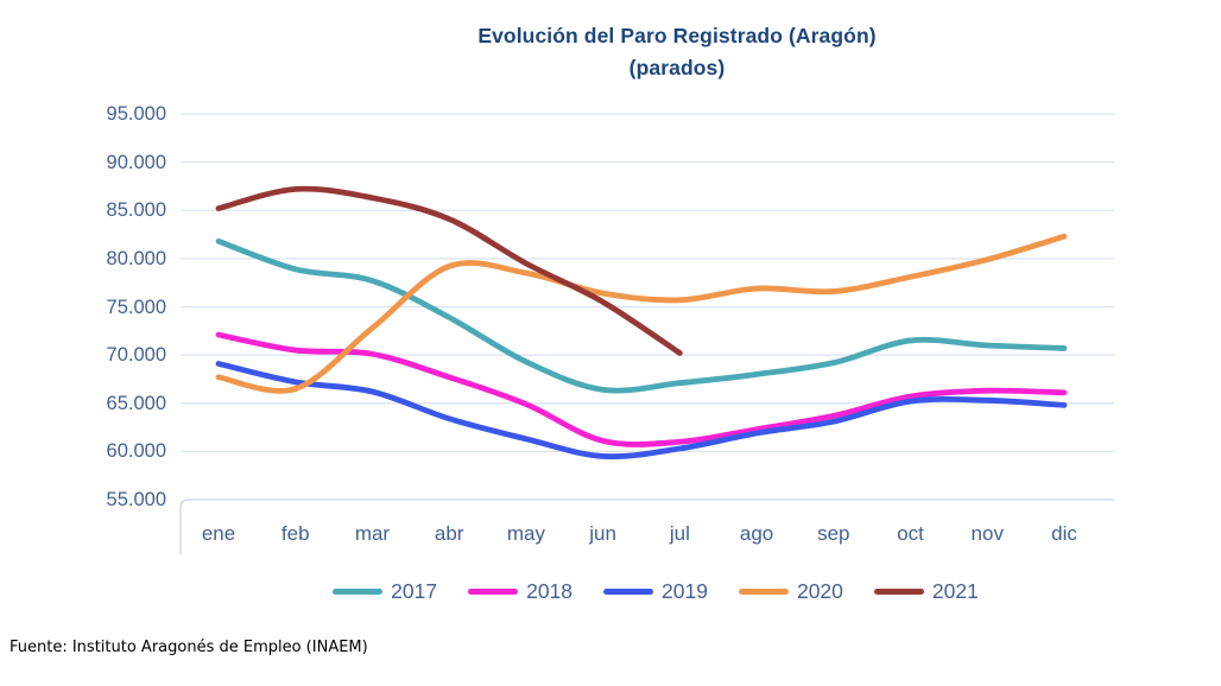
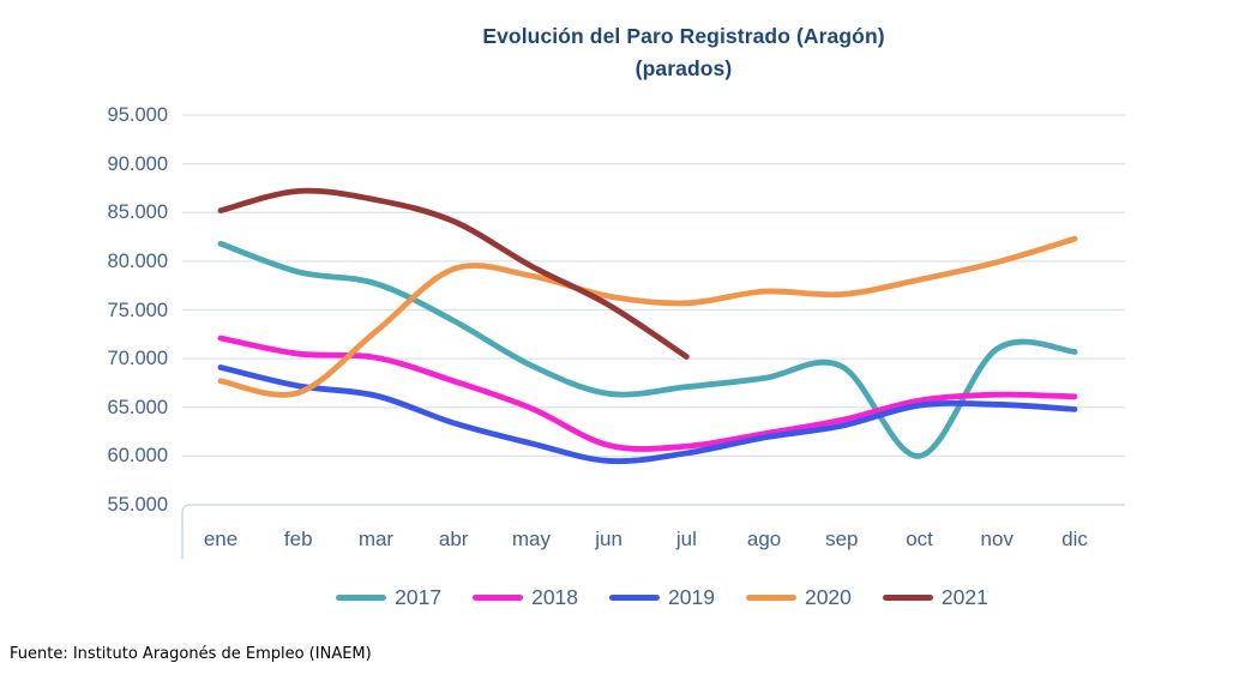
2017/oct: 72000 -> 60000
